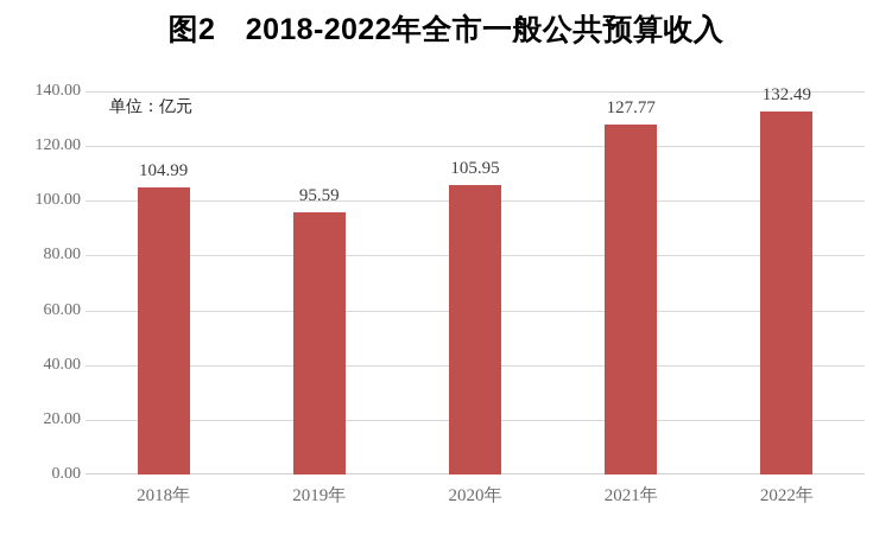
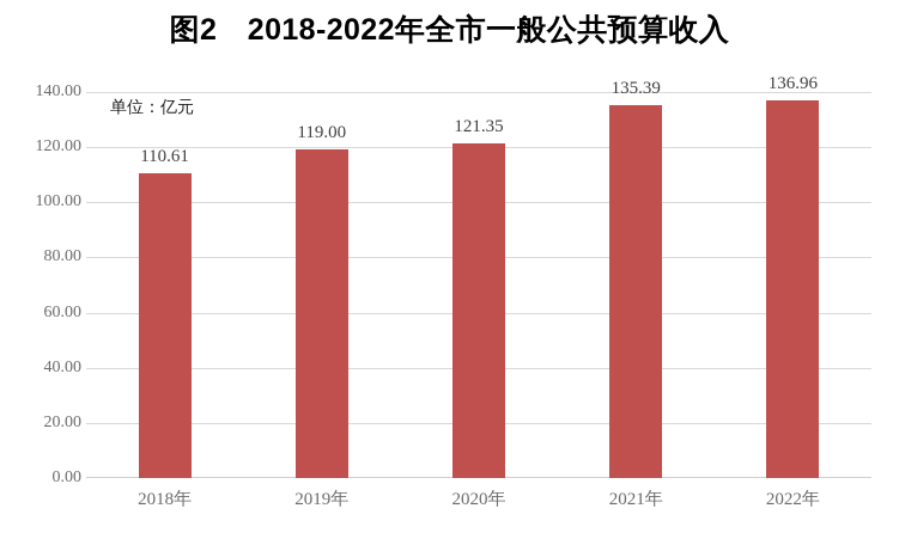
2018年: 104.99 -> 110.61
2019年: 95.59 -> 119.00
2020年: 105.95 -> 121.35
2021年: 127.77 -> 135.39
2022年: 132.49 -> 136.96
